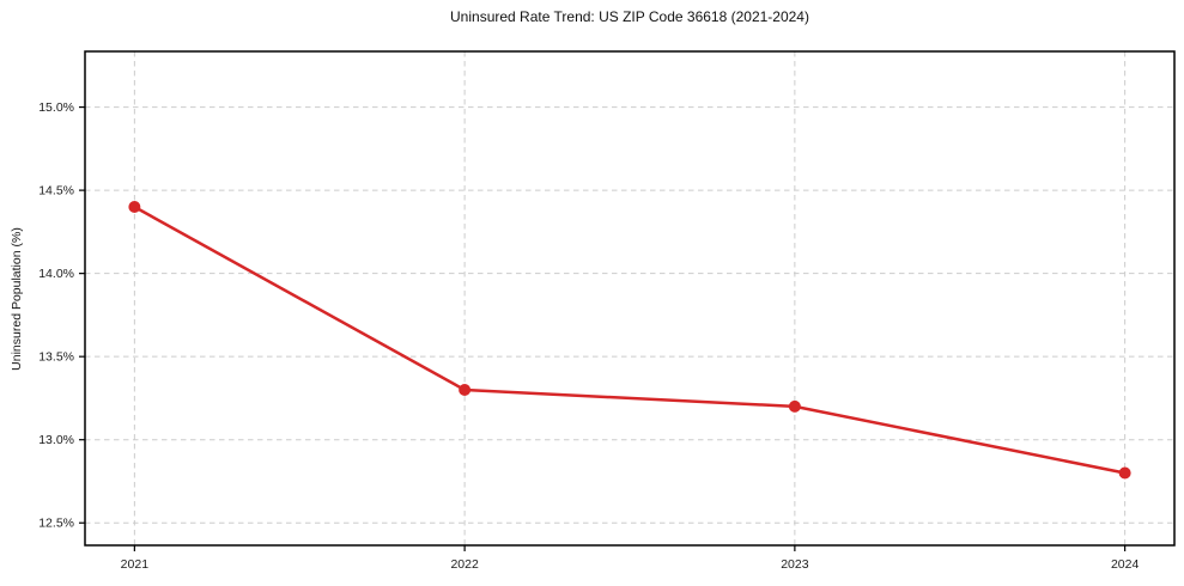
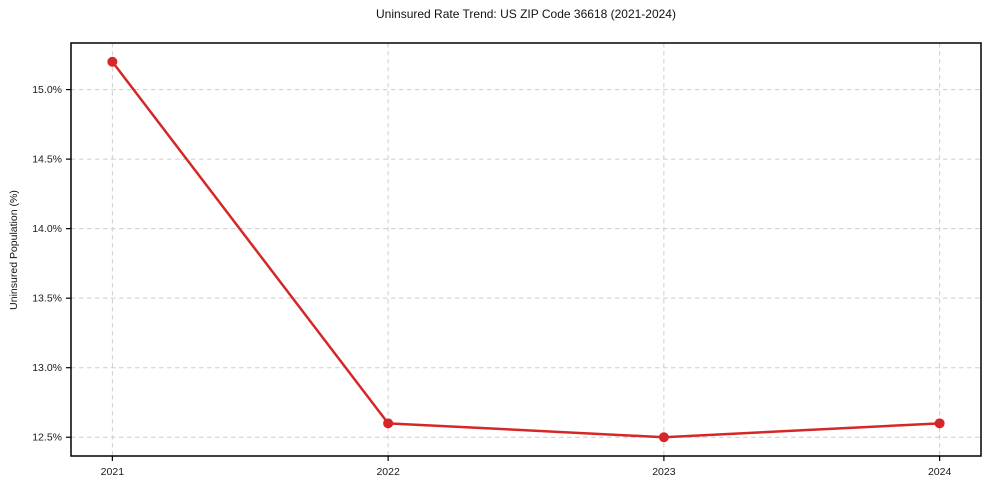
2021: 14.4% -> 15.2%
2022: 13.3% -> 12.6%
2023: 13.2% -> 12.5%
2024: 12.8% -> 12.6%
